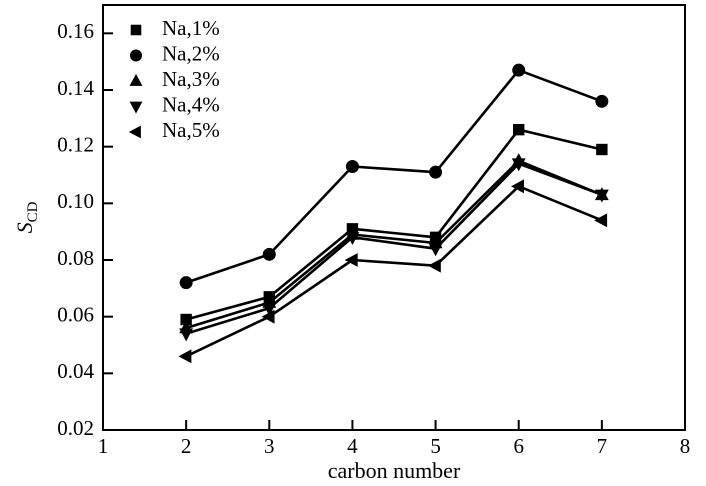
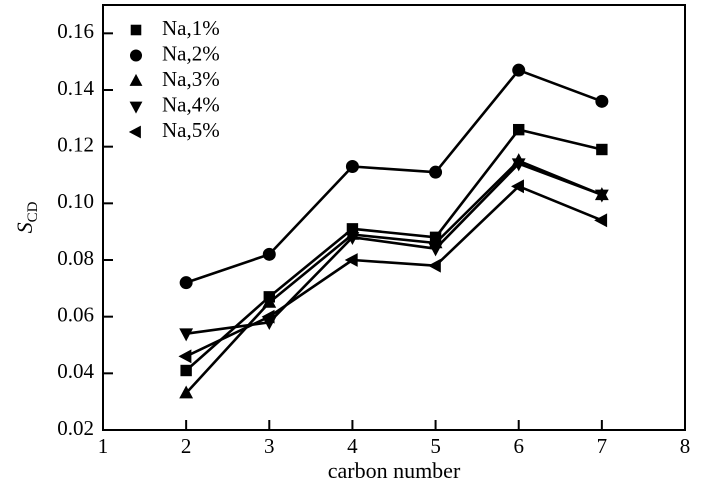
Na,1%/2: 0.059 -> 0.041
Na,3%/2: 0.056 -> 0.033
Na,4%/3: 0.063 -> 0.058
